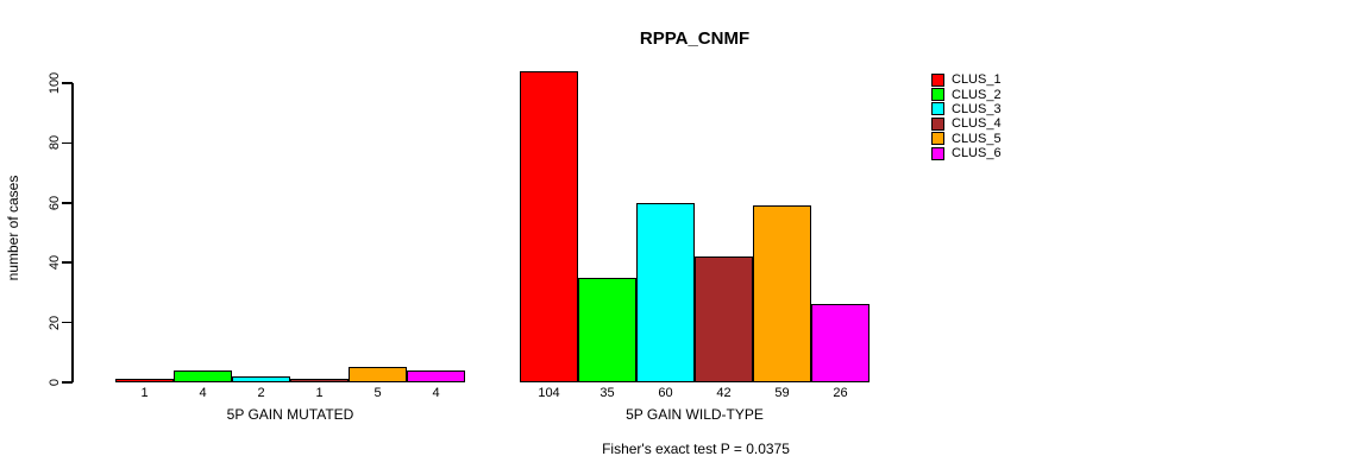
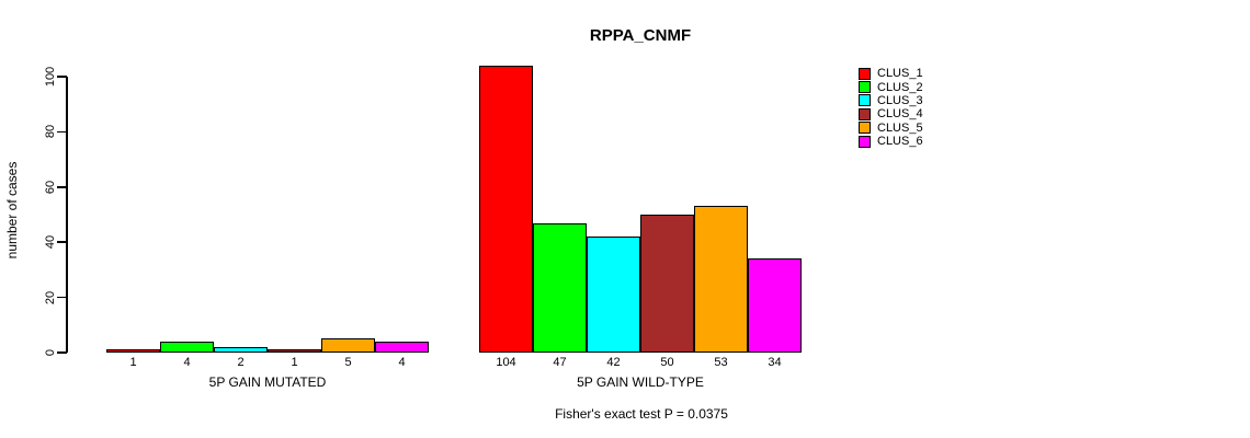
CLUS_2/5P GAIN WILD-TYPE: 35 -> 47
CLUS_3/5P GAIN WILD-TYPE: 60 -> 42
CLUS_4/5P GAIN WILD-TYPE: 42 -> 50
CLUS_5/5P GAIN WILD-TYPE: 59 -> 53
CLUS_6/5P GAIN WILD-TYPE: 26 -> 34
